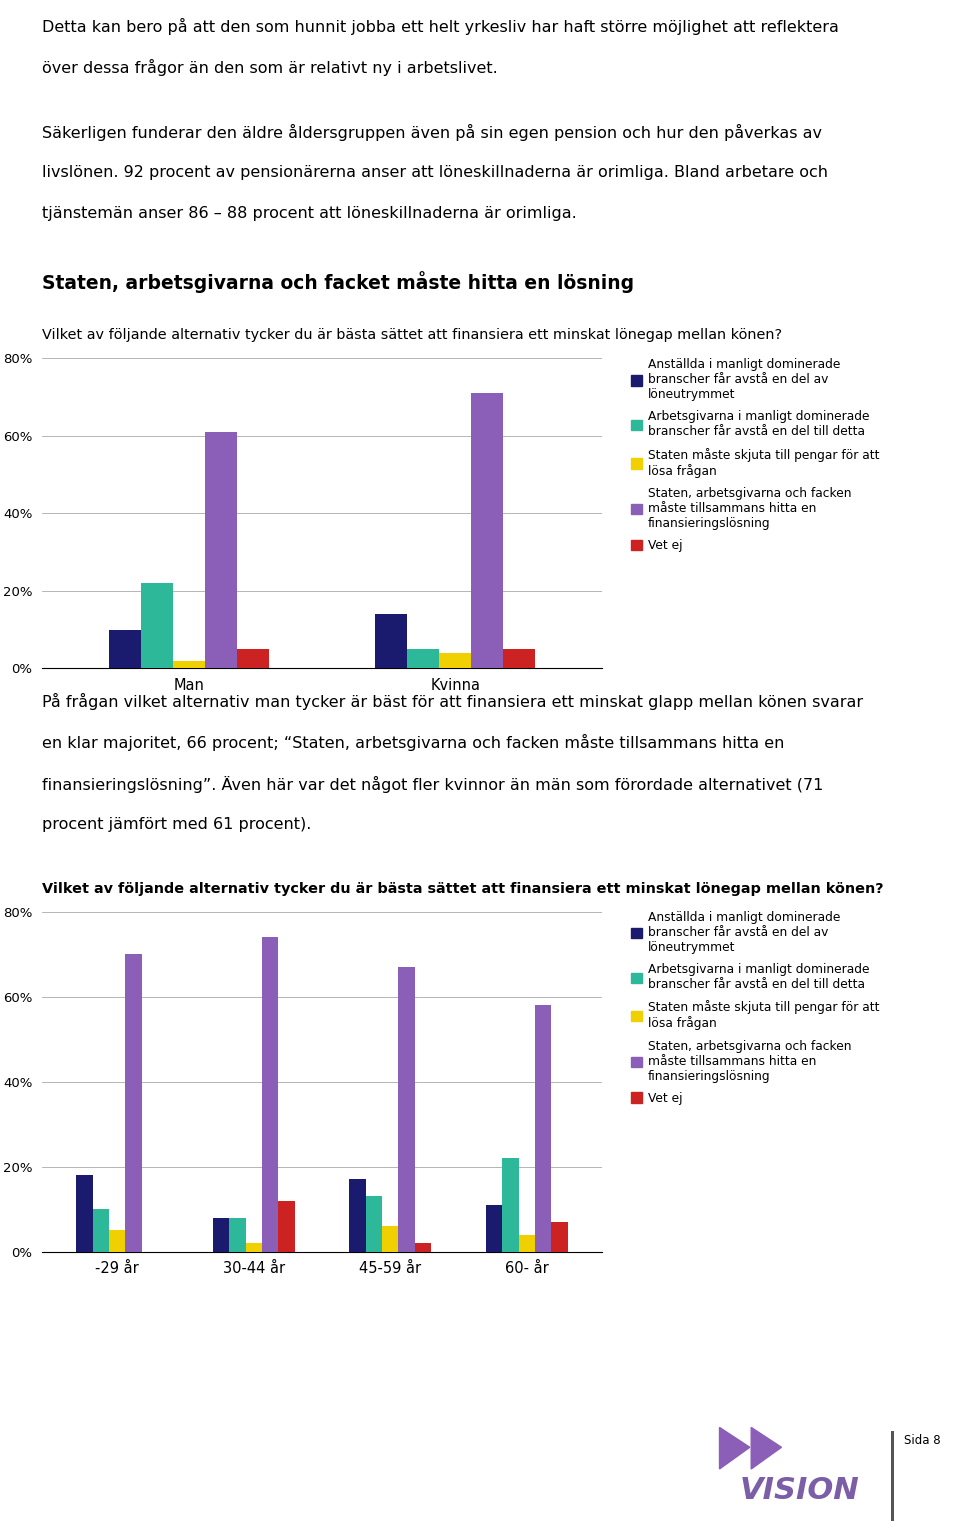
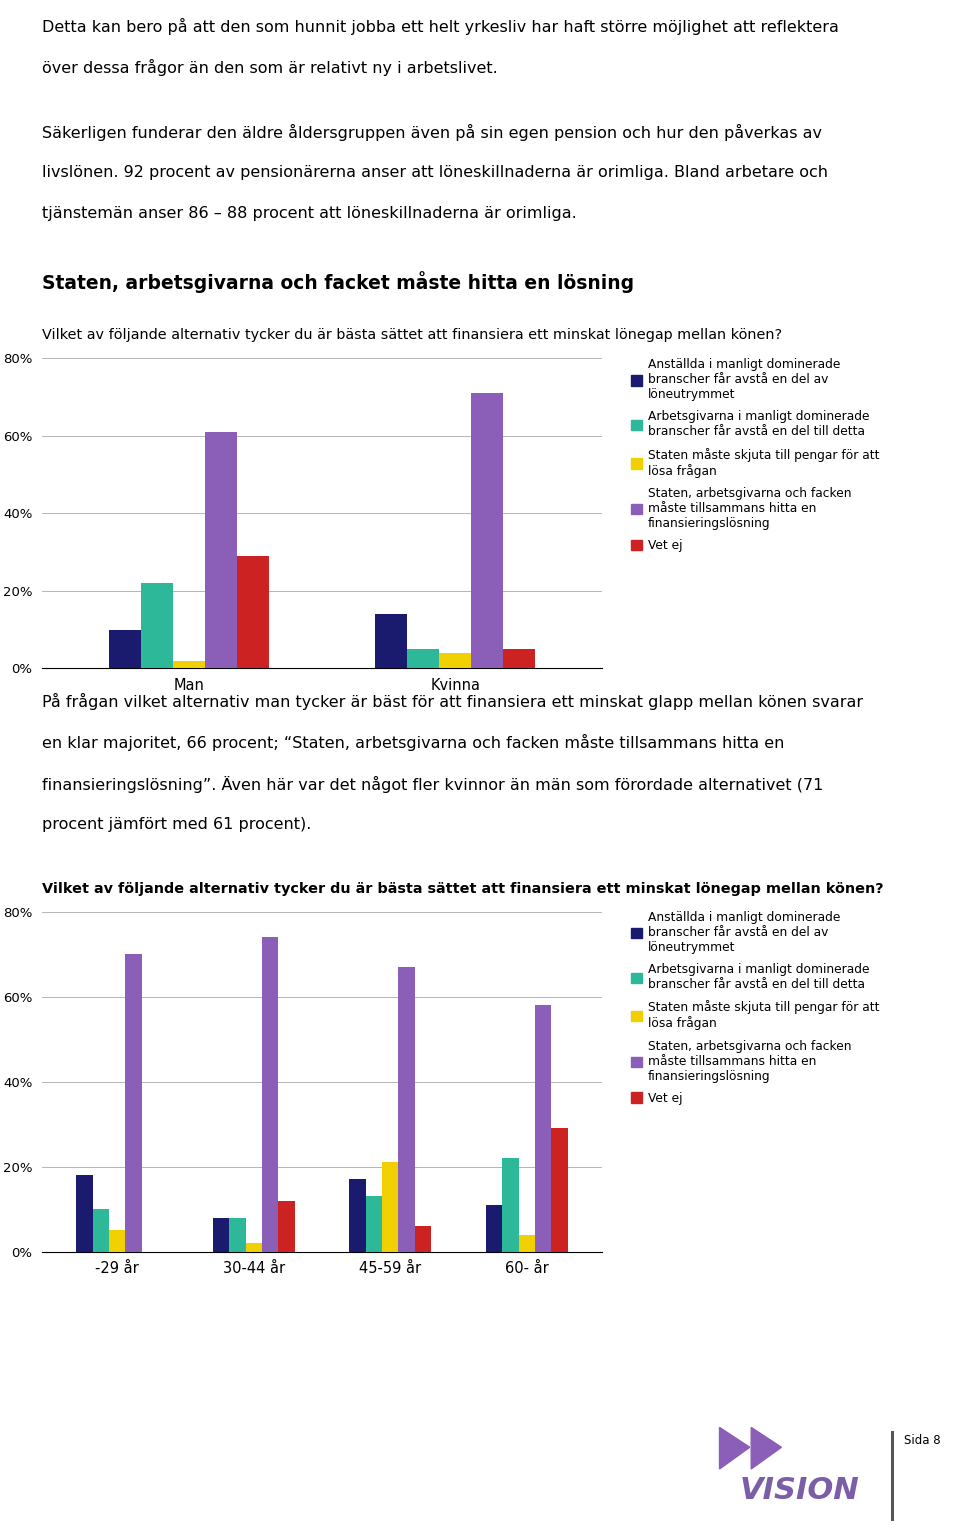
Vet ej/Man: 5% -> 29%
Staten måste skjuta till pengar för att lösa frågan/45-59 år: 6% -> 21%
Vet ej/45-59 år: 2% -> 6%
Vet ej/60- år: 7% -> 29%
